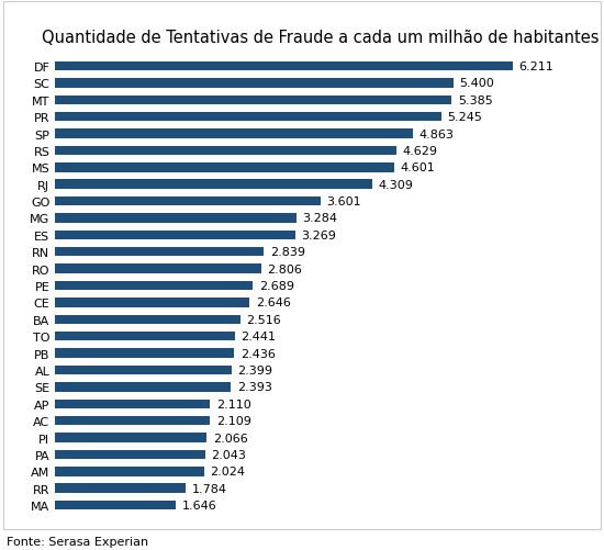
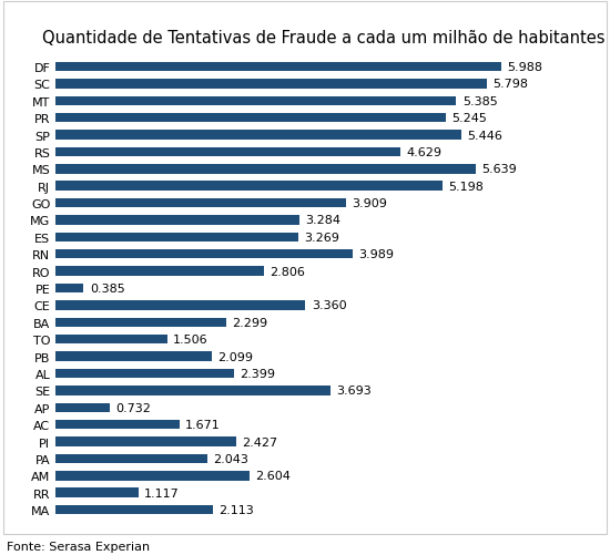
DF: 6.211 -> 5.988
SC: 5.400 -> 5.798
SP: 4.863 -> 5.446
MS: 4.601 -> 5.639
RJ: 4.309 -> 5.198
GO: 3.601 -> 3.909
RN: 2.839 -> 3.989
PE: 2.689 -> 0.385
CE: 2.646 -> 3.360
BA: 2.516 -> 2.299
TO: 2.441 -> 1.506
PB: 2.436 -> 2.099
SE: 2.393 -> 3.693
AP: 2.110 -> 0.732
AC: 2.109 -> 1.671
PI: 2.066 -> 2.427
AM: 2.024 -> 2.604
RR: 1.784 -> 1.117
MA: 1.646 -> 2.113
